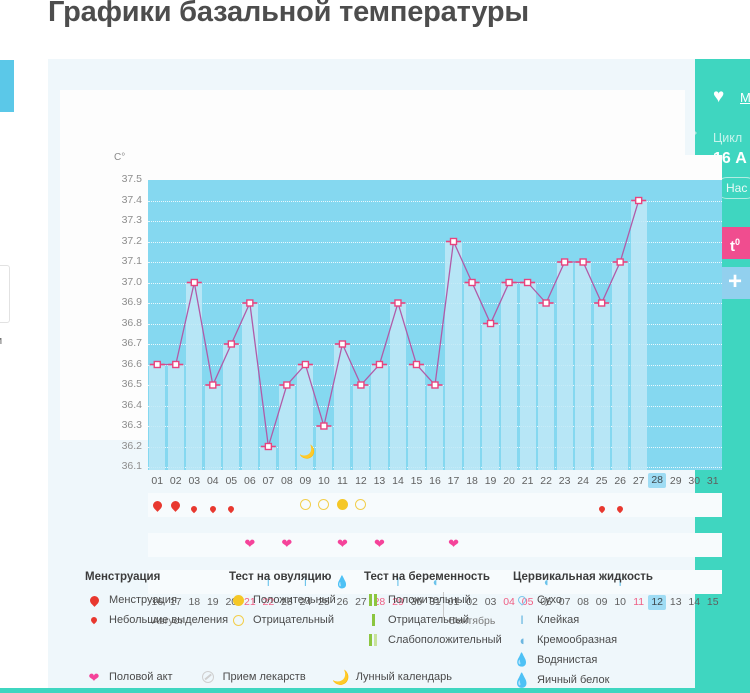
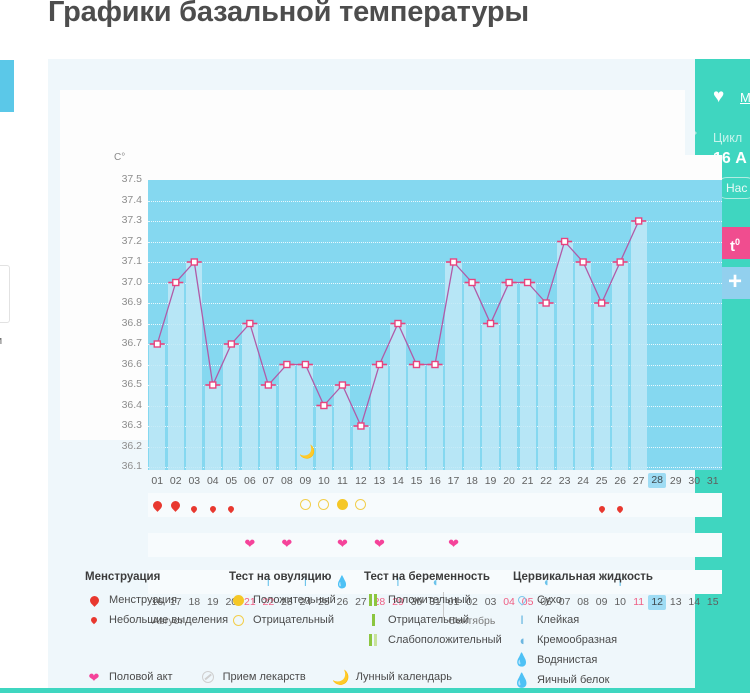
01: 36.6 -> 36.7
02: 36.6 -> 37.0
03: 37.0 -> 37.1
06: 36.9 -> 36.8
07: 36.2 -> 36.5
08: 36.5 -> 36.6
10: 36.3 -> 36.4
11: 36.7 -> 36.5
12: 36.5 -> 36.3
14: 36.9 -> 36.8
16: 36.5 -> 36.6
17: 37.2 -> 37.1
23: 37.1 -> 37.2
27: 37.4 -> 37.3
